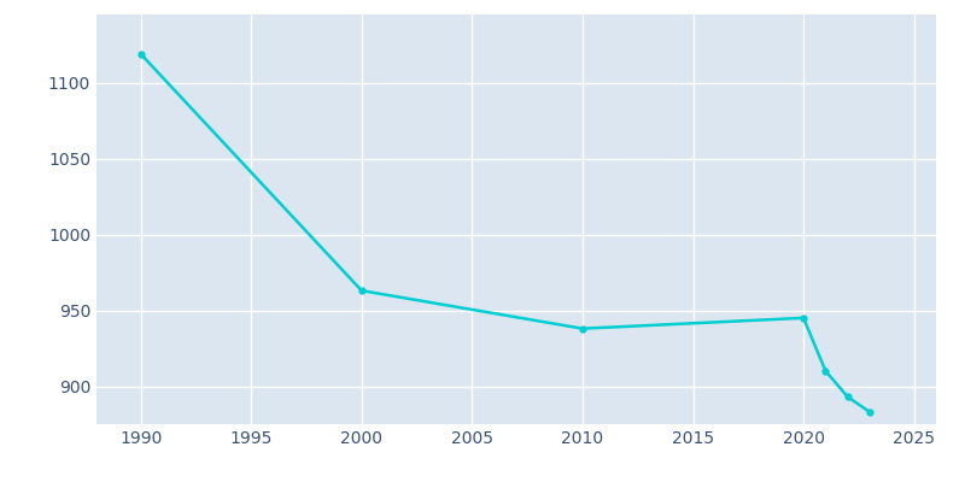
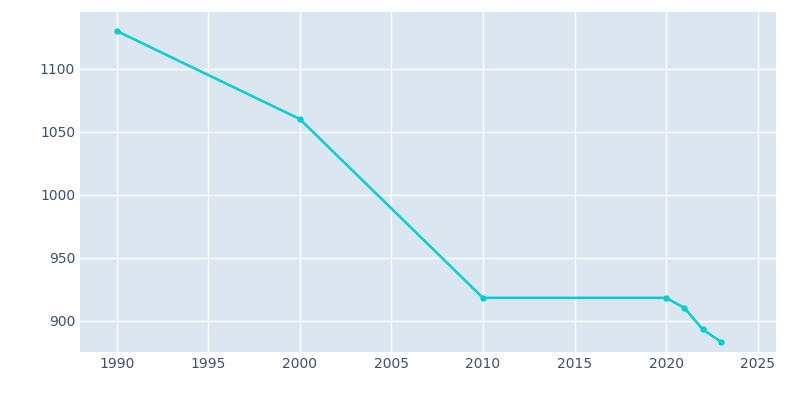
1990: 1119 -> 1130
2000: 963 -> 1060
2010: 938 -> 918
2020: 945 -> 918
